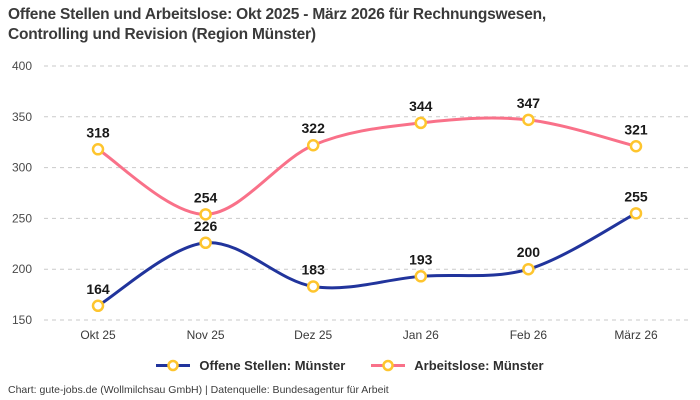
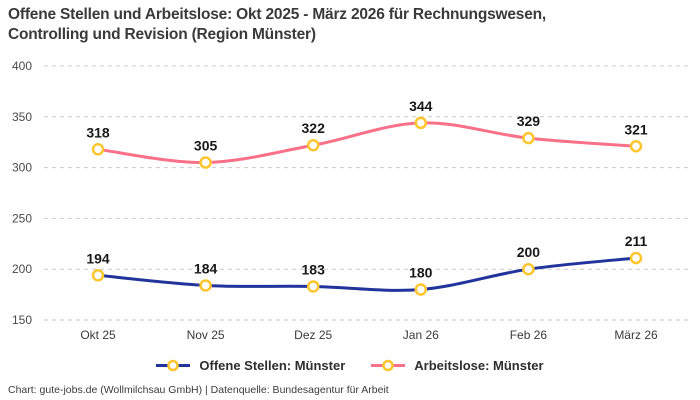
Offene Stellen: Münster/Okt 25: 164 -> 194
Offene Stellen: Münster/Nov 25: 226 -> 184
Arbeitslose: Münster/Nov 25: 254 -> 305
Offene Stellen: Münster/Jan 26: 193 -> 180
Arbeitslose: Münster/Feb 26: 347 -> 329
Offene Stellen: Münster/März 26: 255 -> 211
